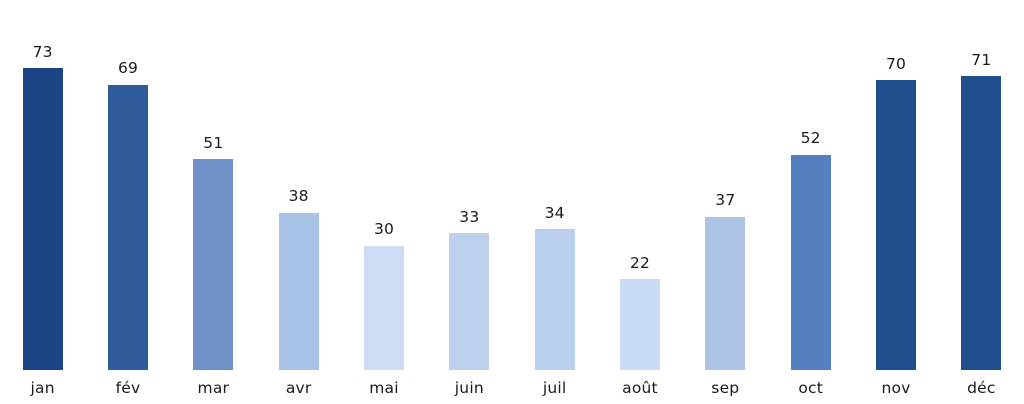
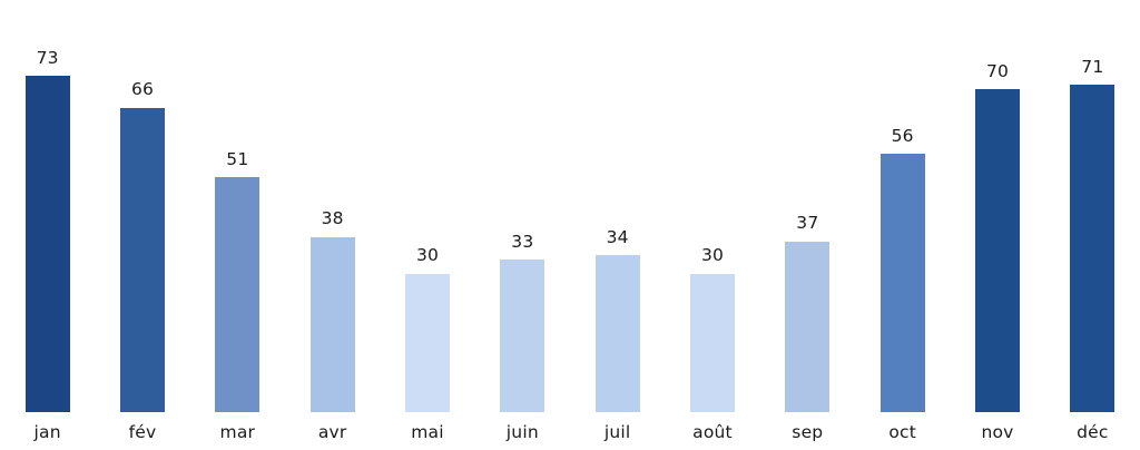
fév: 69 -> 66
août: 22 -> 30
oct: 52 -> 56
